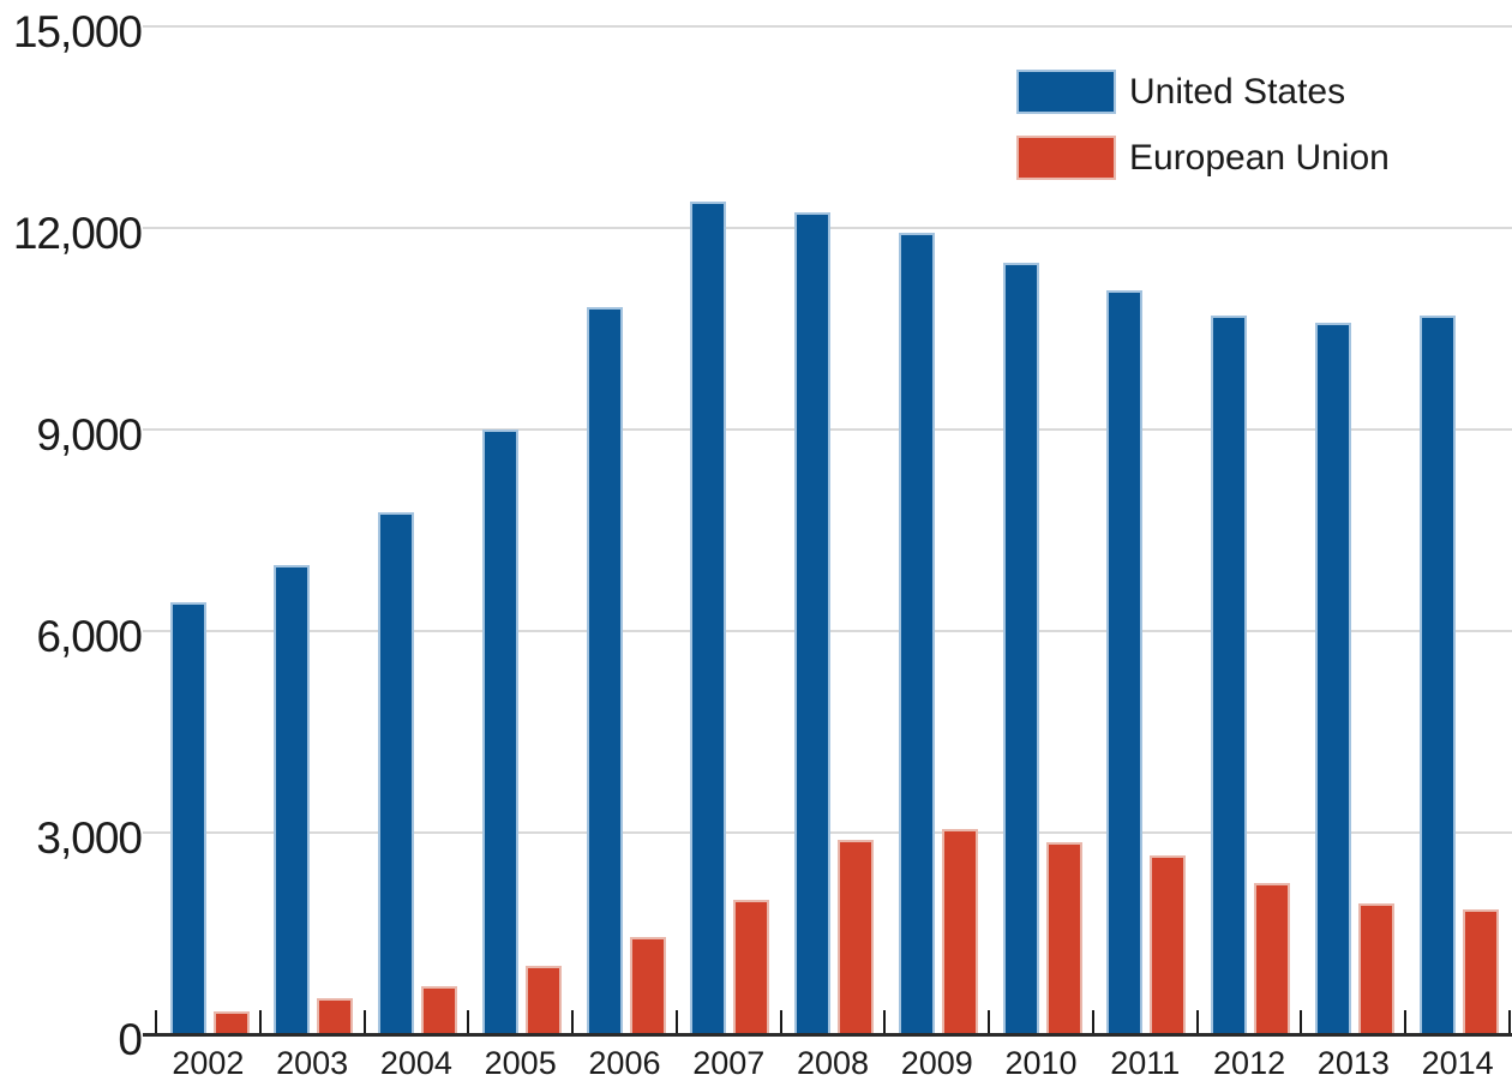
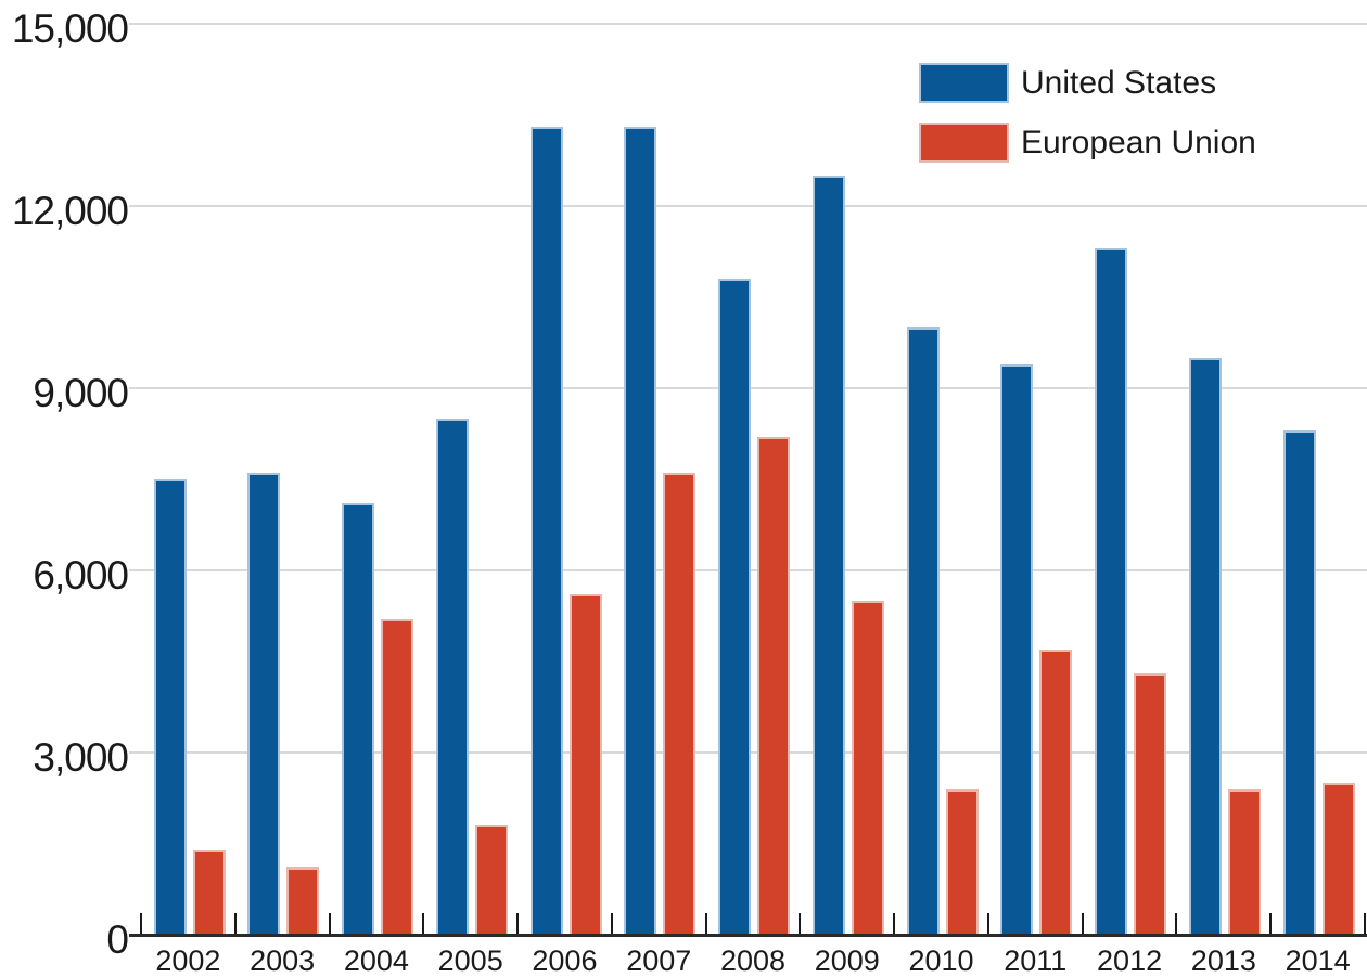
United States/2002: 6400 -> 7500
European Union/2002: 300 -> 1400
United States/2003: 7000 -> 7600
European Union/2003: 500 -> 1100
United States/2004: 7800 -> 7100
European Union/2004: 700 -> 5200
United States/2005: 9000 -> 8500
European Union/2005: 1000 -> 1800
United States/2006: 10800 -> 13300
European Union/2006: 1400 -> 5600
United States/2007: 12400 -> 13300
European Union/2007: 2000 -> 7600
United States/2008: 12200 -> 10800
European Union/2008: 2900 -> 8200
United States/2009: 11900 -> 12500
European Union/2009: 3000 -> 5500
United States/2010: 11500 -> 10000
European Union/2010: 2900 -> 2400
United States/2011: 11100 -> 9400
European Union/2011: 2700 -> 4700
United States/2012: 10700 -> 11300
European Union/2012: 2200 -> 4300
United States/2013: 10600 -> 9500
European Union/2013: 2000 -> 2400
United States/2014: 10700 -> 8300
European Union/2014: 1900 -> 2500
